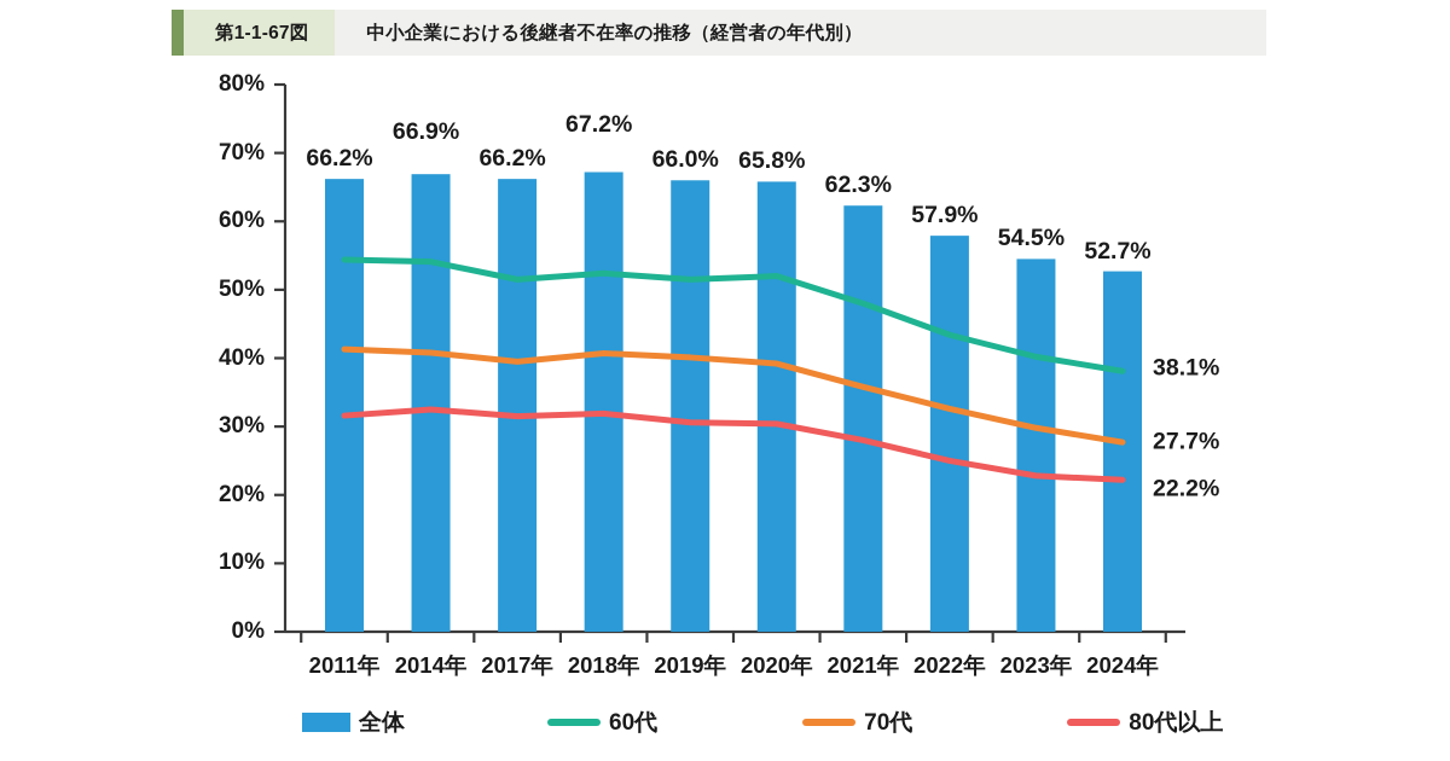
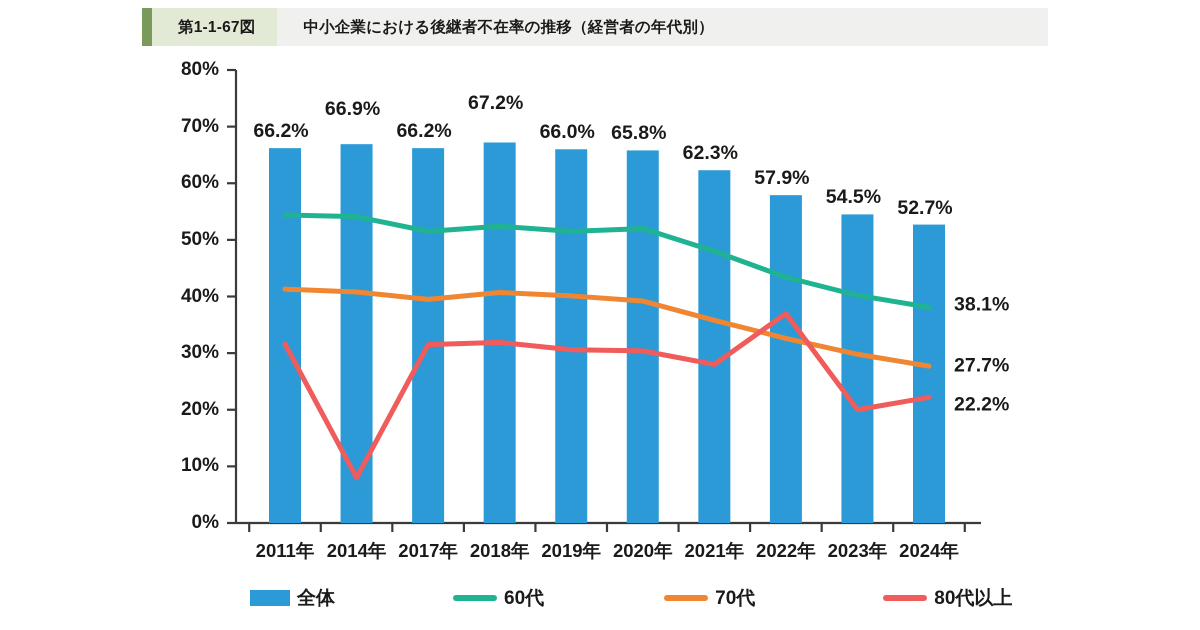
80代以上/2014年: 32% -> 8%
80代以上/2022年: 25% -> 37%
80代以上/2023年: 23% -> 20%
